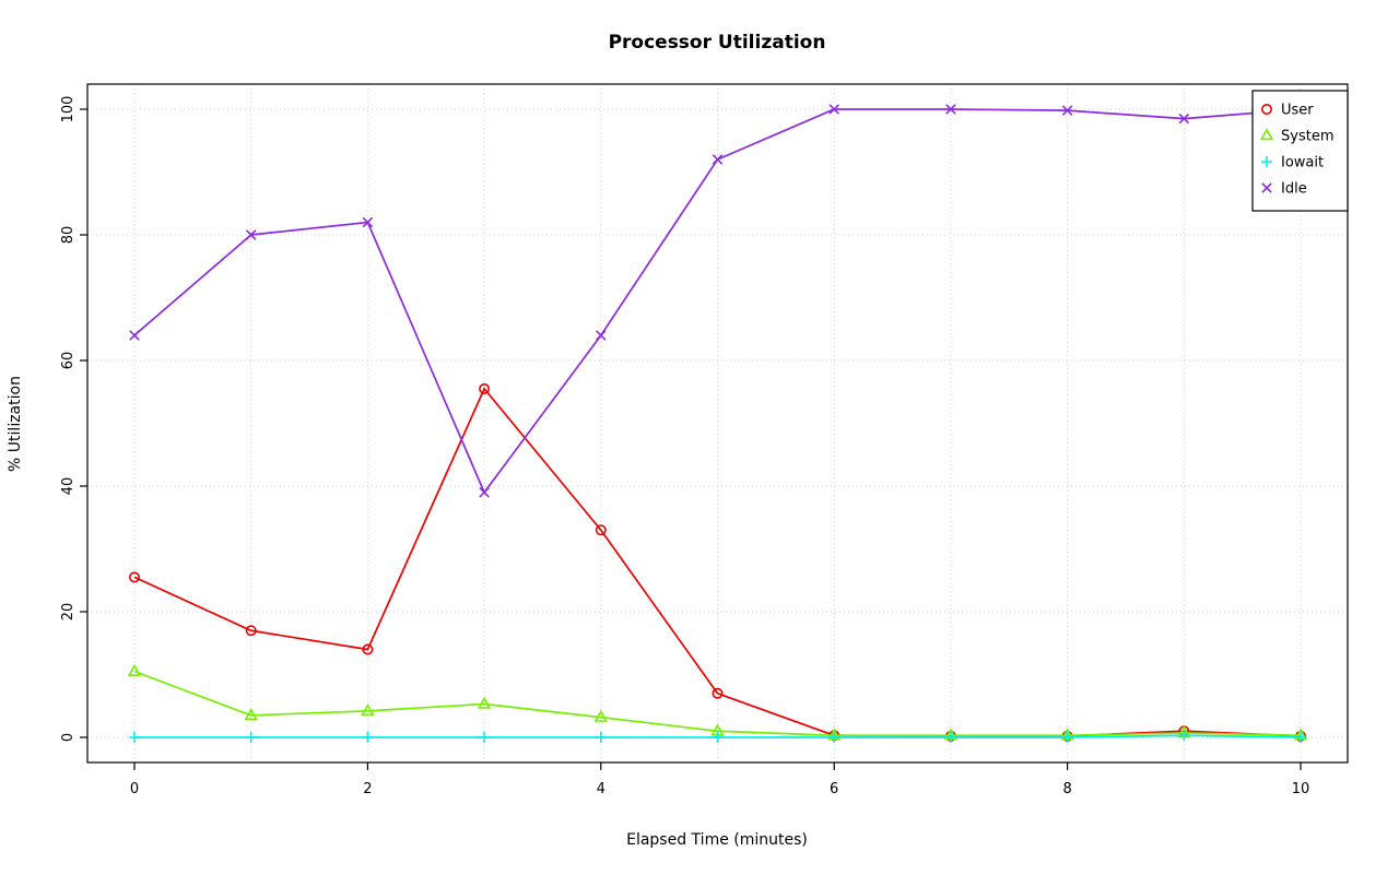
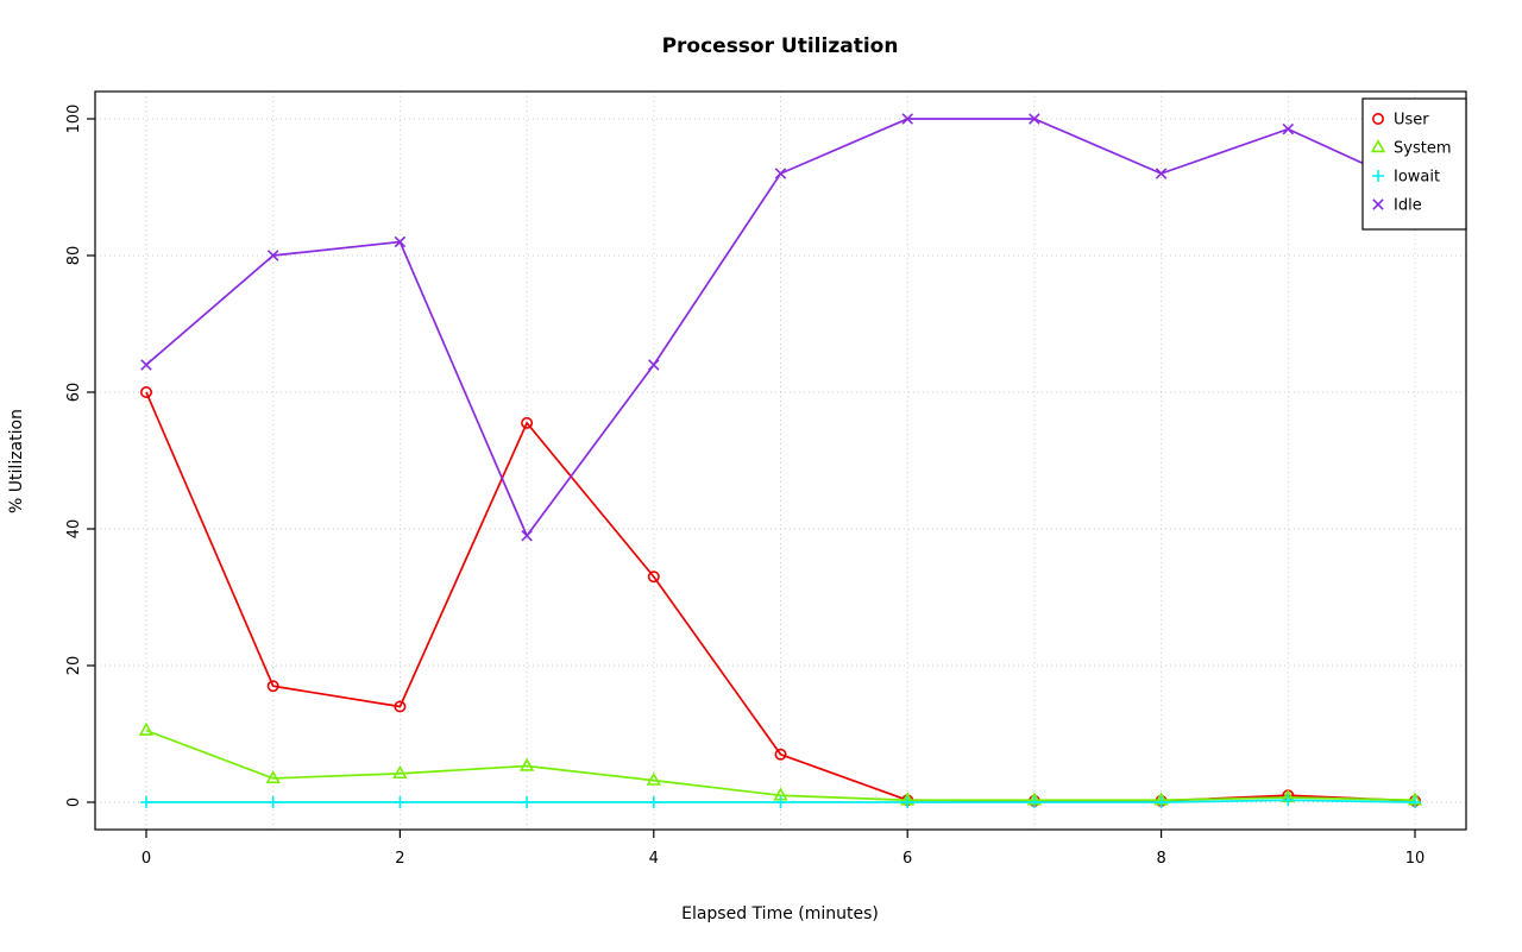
User/0: 26 -> 60
Idle/8: 100 -> 92
Idle/10: 100 -> 90
